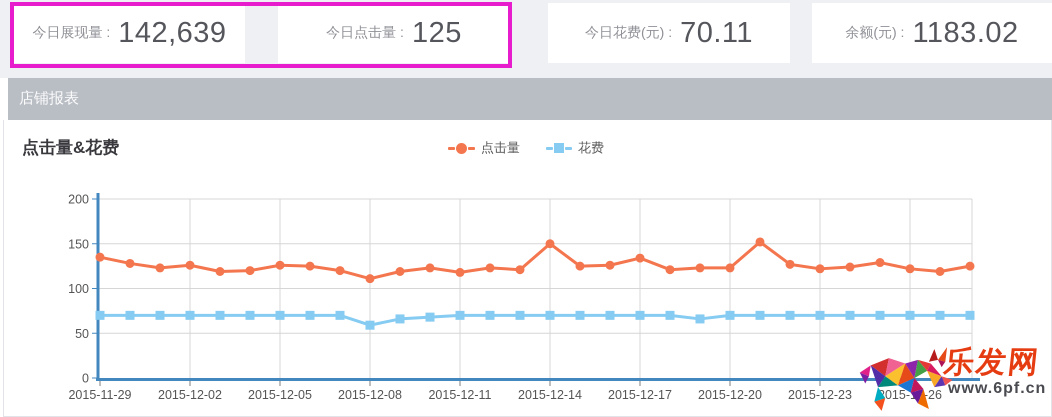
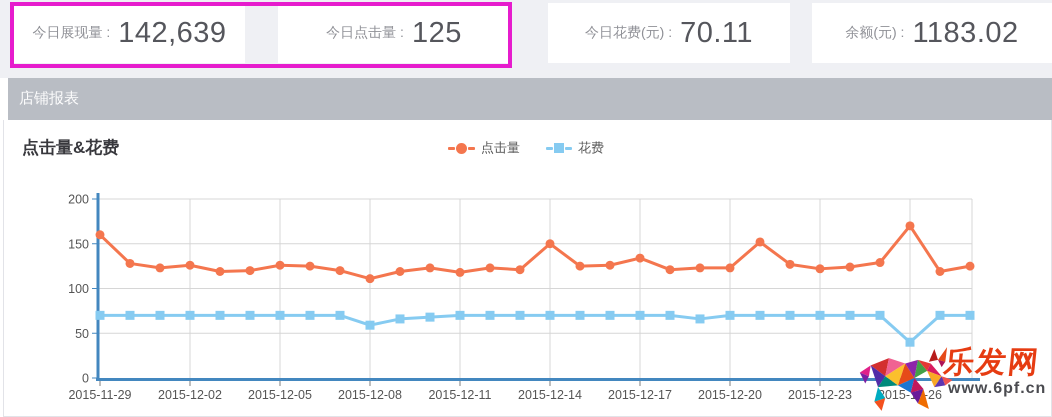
点击量/2015-11-29: 140 -> 160
点击量/2015-12-26: 120 -> 170
花费/2015-12-26: 70 -> 40
